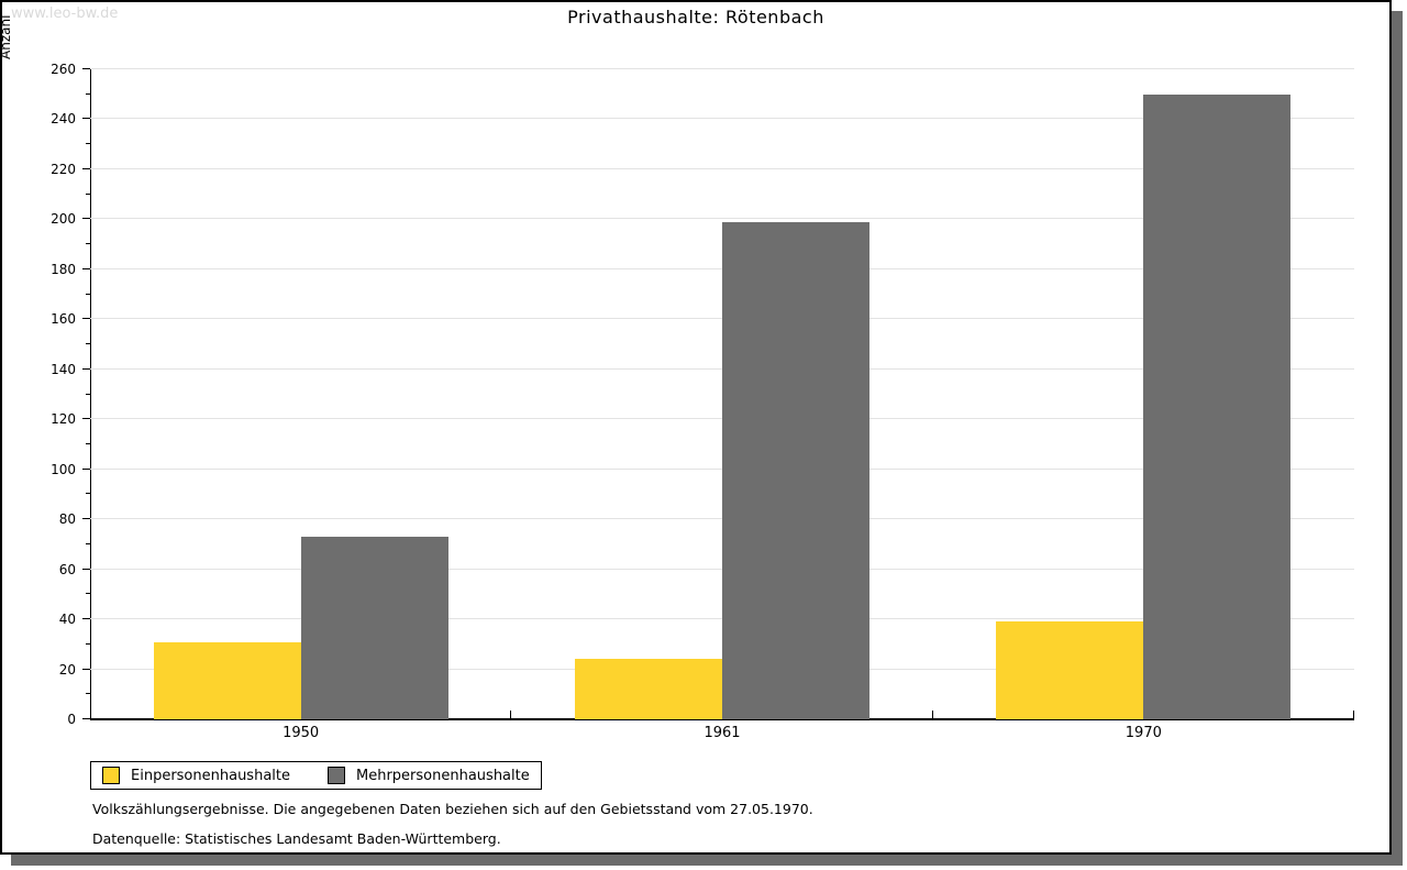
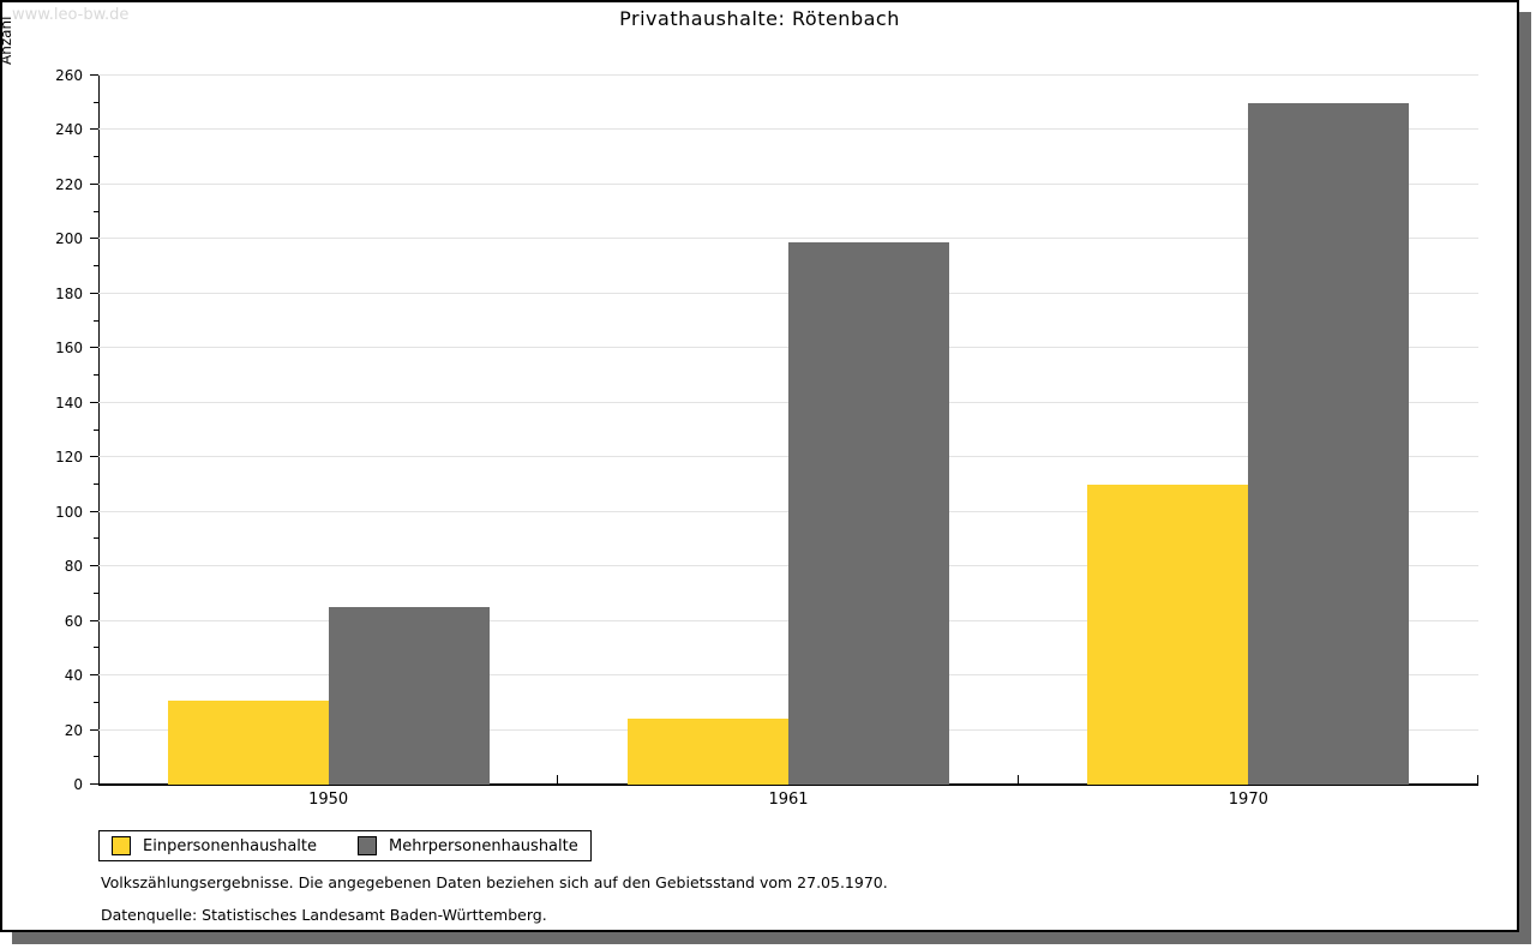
Mehrpersonenhaushalte/1950: 73 -> 65
Einpersonenhaushalte/1970: 39 -> 110
